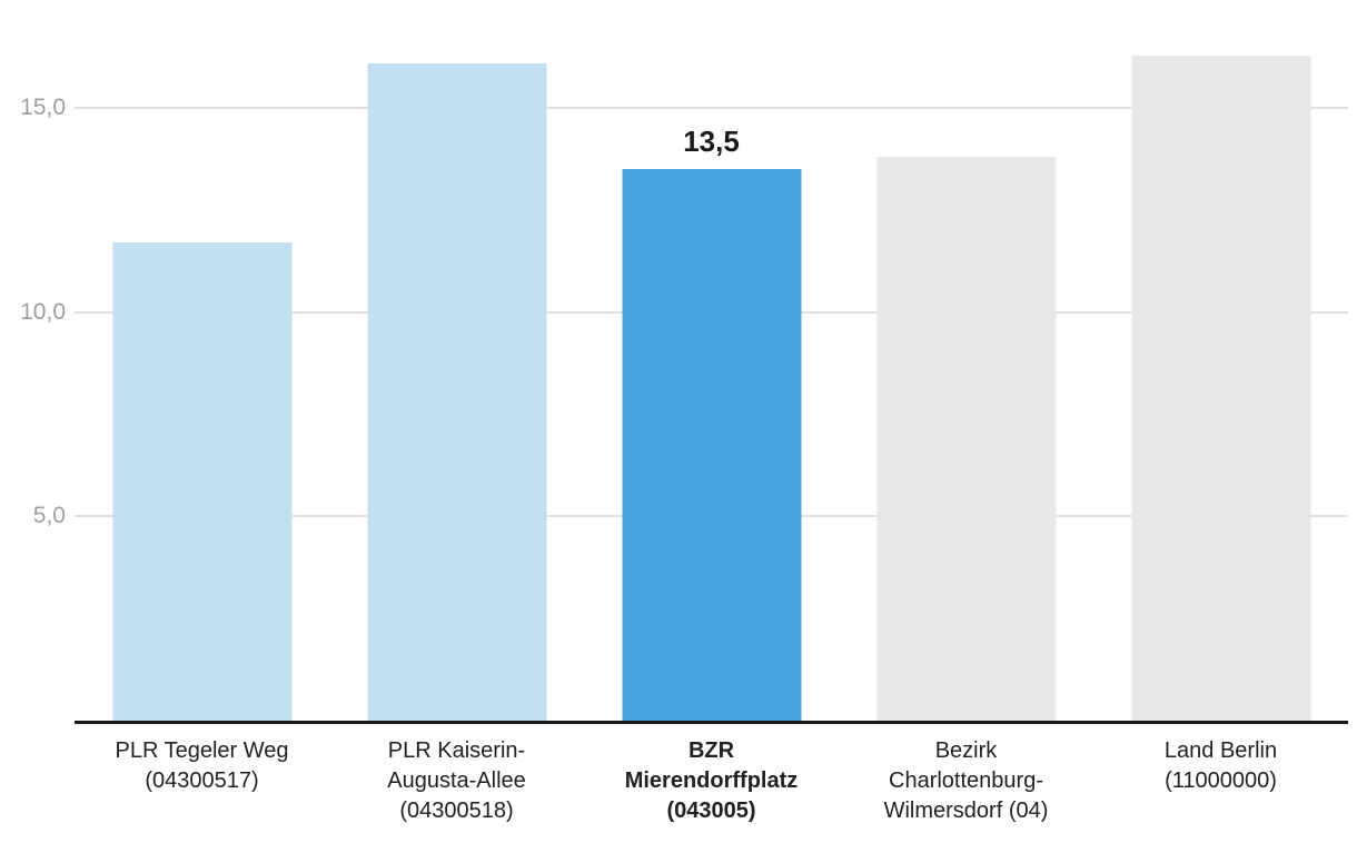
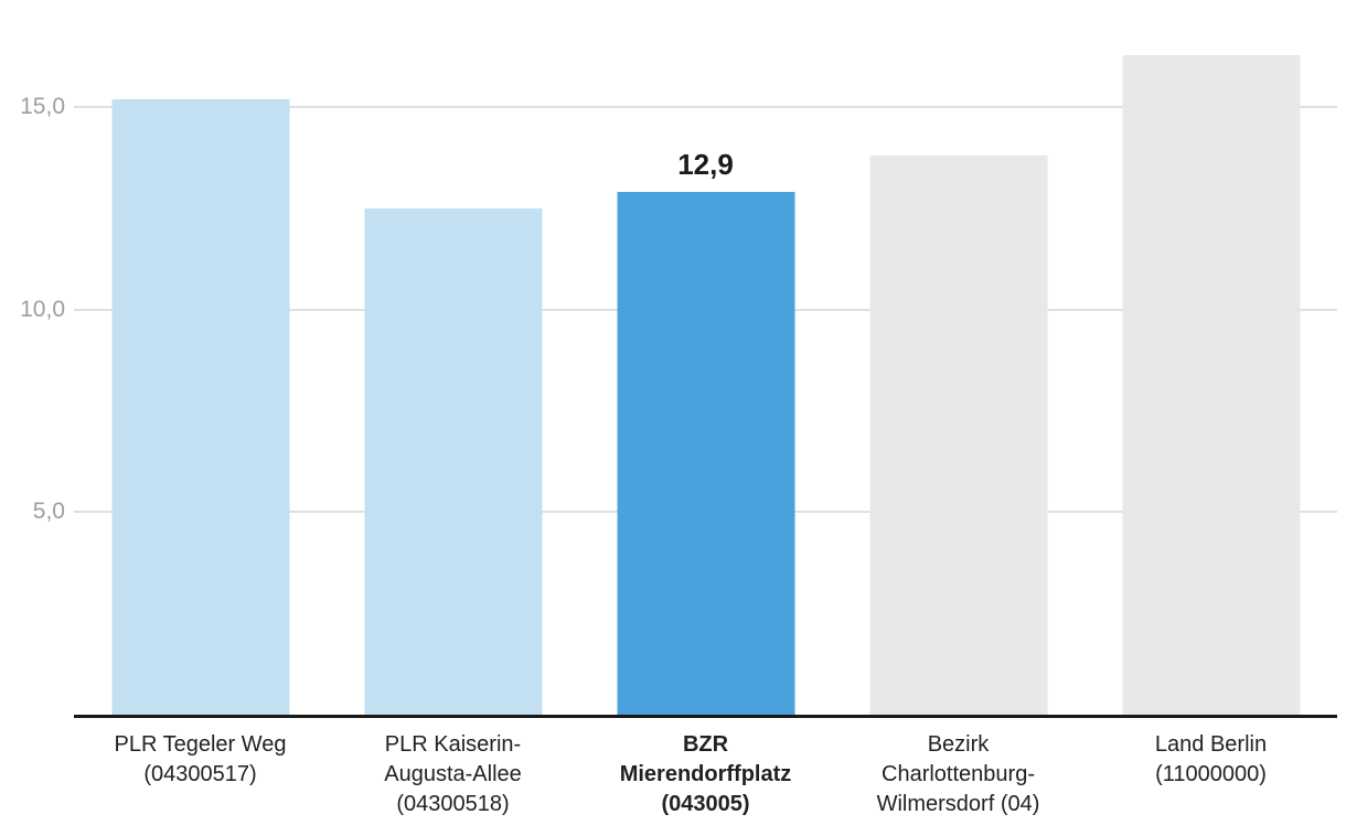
PLR Tegeler Weg (04300517): 11,7 -> 15,2
PLR Kaiserin- Augusta-Allee (04300518): 16,1 -> 12,5
BZR Mierendorffplatz (043005): 13,5 -> 12,9
